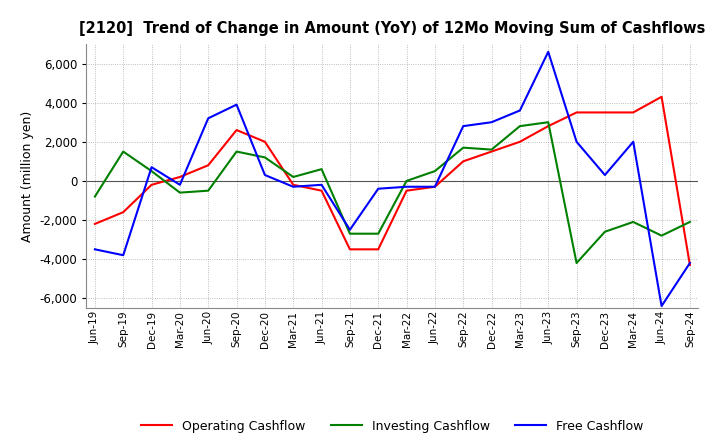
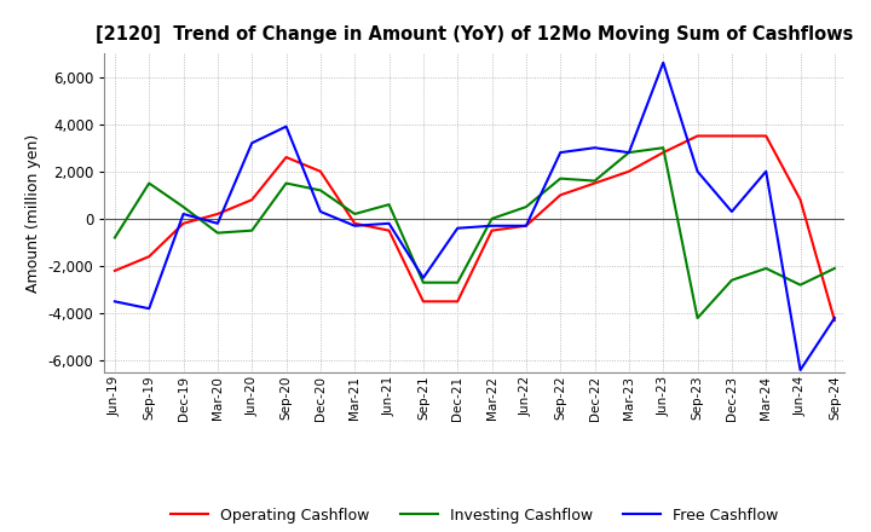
Free Cashflow/Dec-19: 700 -> 200
Free Cashflow/Mar-23: 3,600 -> 2,800
Operating Cashflow/Jun-24: 4,300 -> 800
